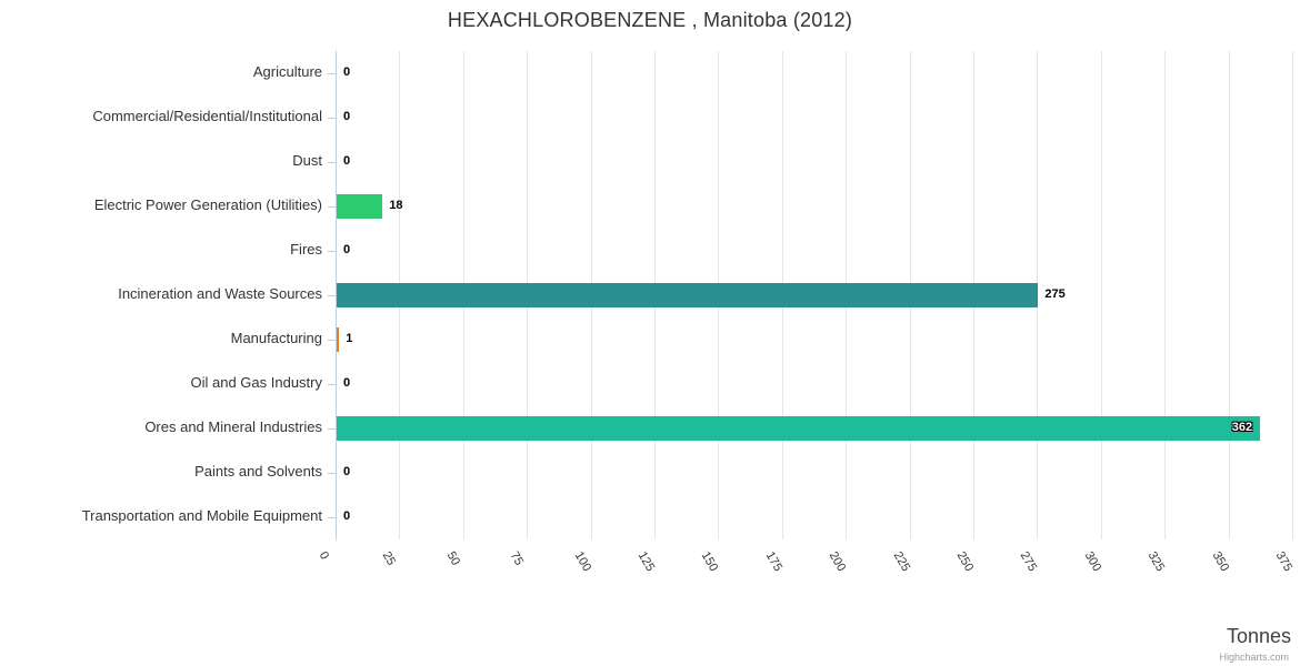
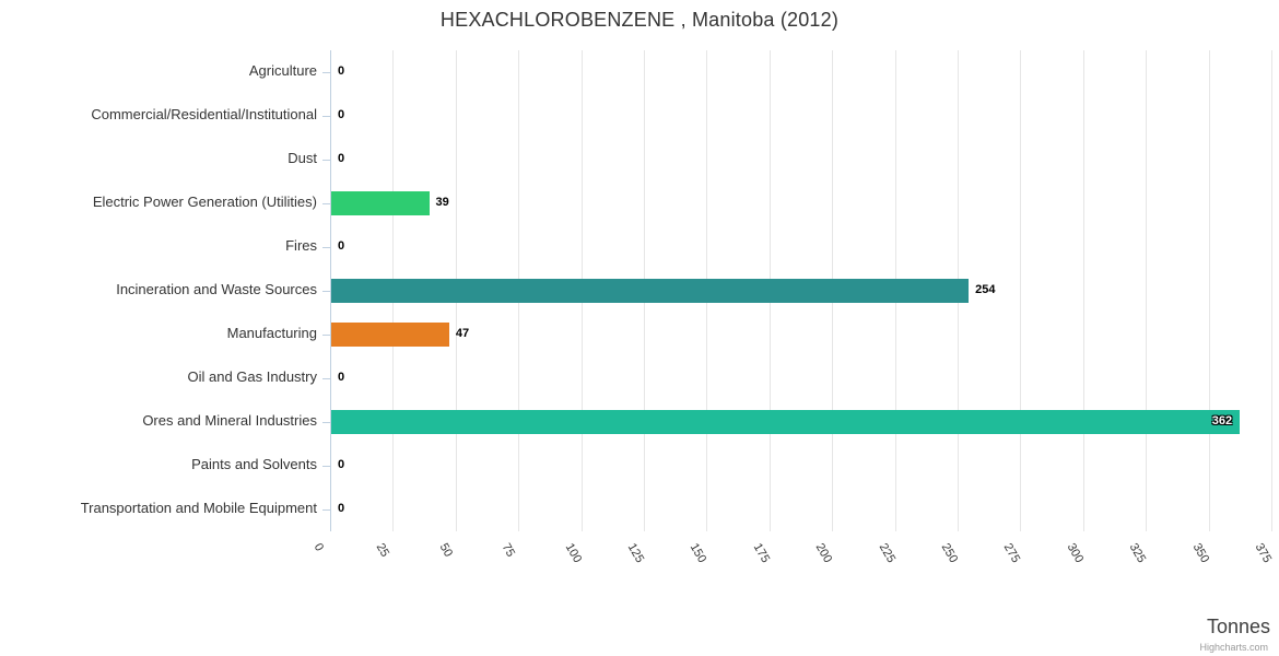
Electric Power Generation (Utilities): 18 -> 39
Incineration and Waste Sources: 275 -> 254
Manufacturing: 1 -> 47
